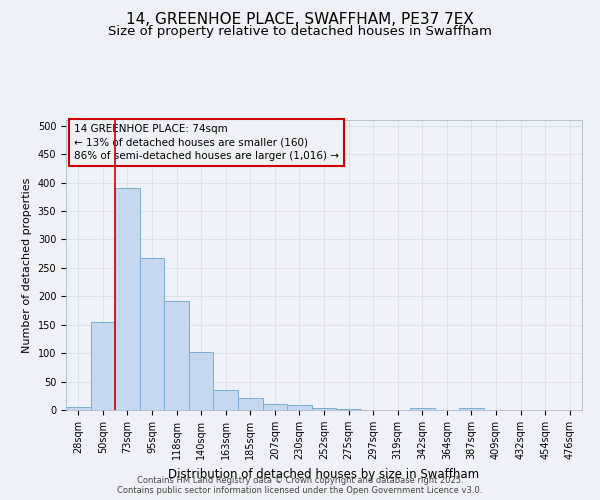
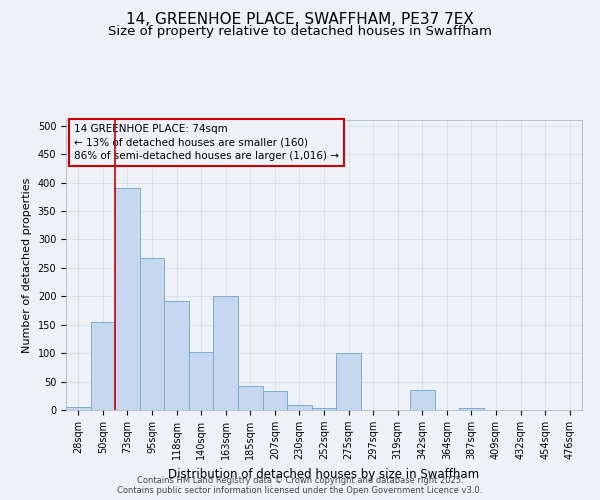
163sqm: 36 -> 200
185sqm: 21 -> 42
207sqm: 10 -> 34
275sqm: 2 -> 100
342sqm: 3 -> 36
